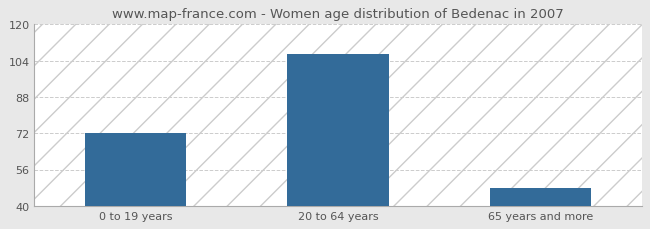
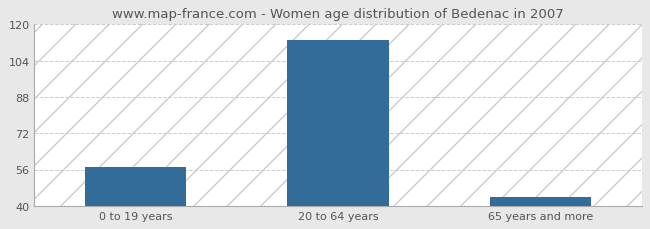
0 to 19 years: 72 -> 57
20 to 64 years: 107 -> 113
65 years and more: 48 -> 44
